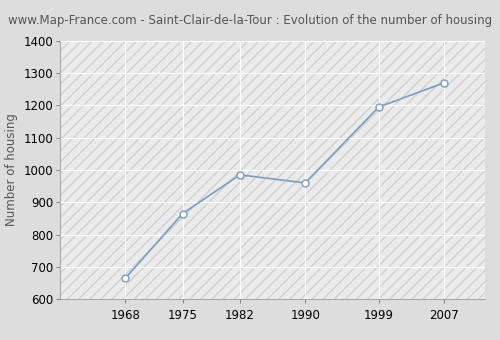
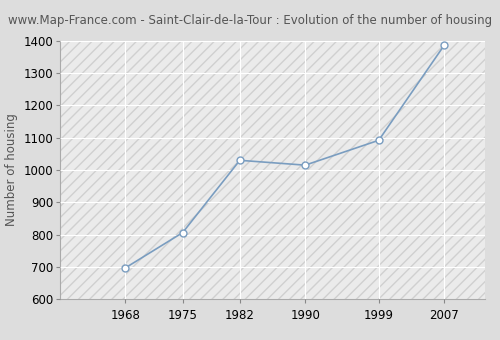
1968: 665 -> 697
1975: 865 -> 806
1982: 985 -> 1030
1990: 960 -> 1015
1999: 1195 -> 1092
2007: 1270 -> 1386
